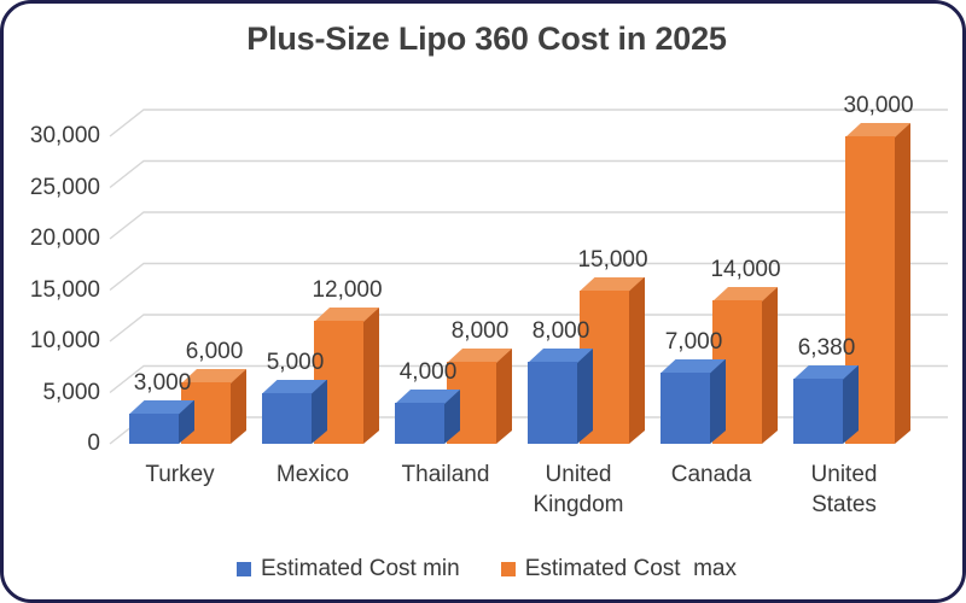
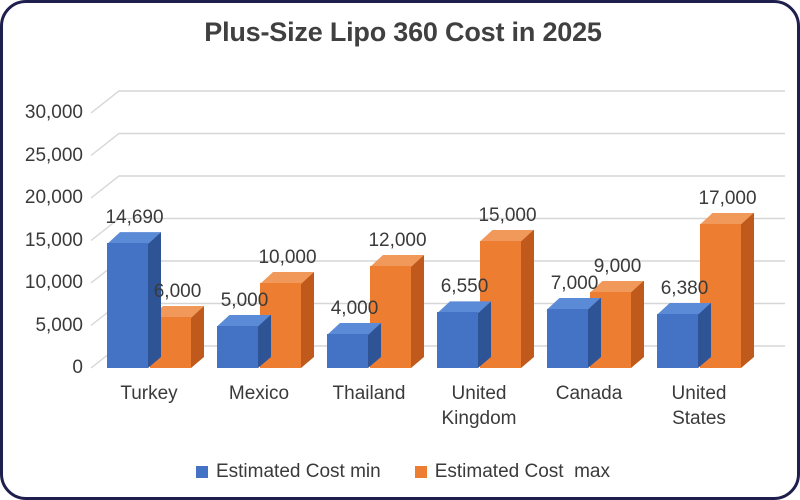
Estimated Cost min/Turkey: 3,000 -> 14,690
Estimated Cost max/Mexico: 12,000 -> 10,000
Estimated Cost max/Thailand: 8,000 -> 12,000
Estimated Cost min/United Kingdom: 8,000 -> 6,550
Estimated Cost max/Canada: 14,000 -> 9,000
Estimated Cost max/United States: 30,000 -> 17,000
